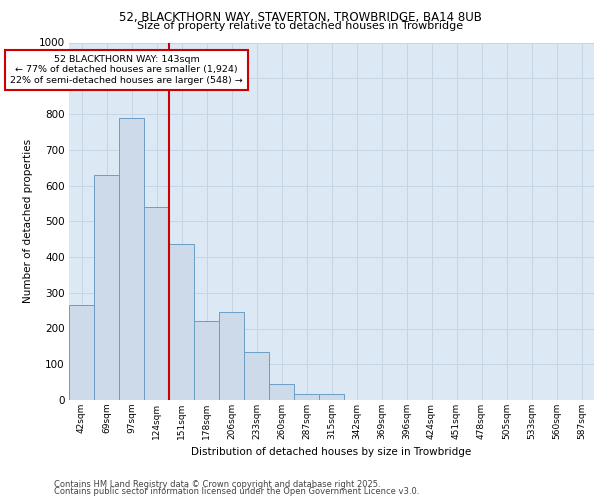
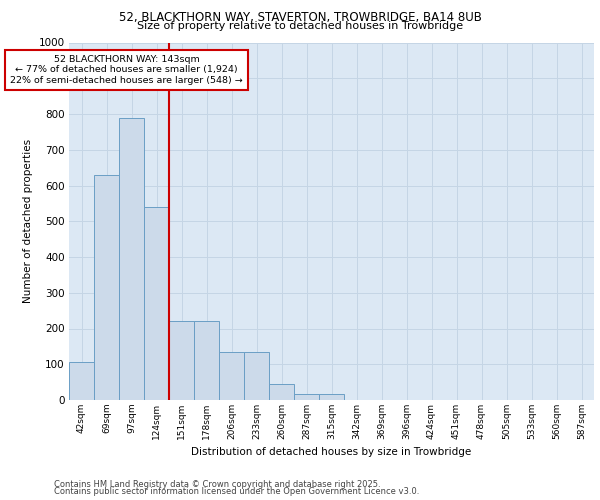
42sqm: 265 -> 107
151sqm: 435 -> 220
206sqm: 245 -> 135
